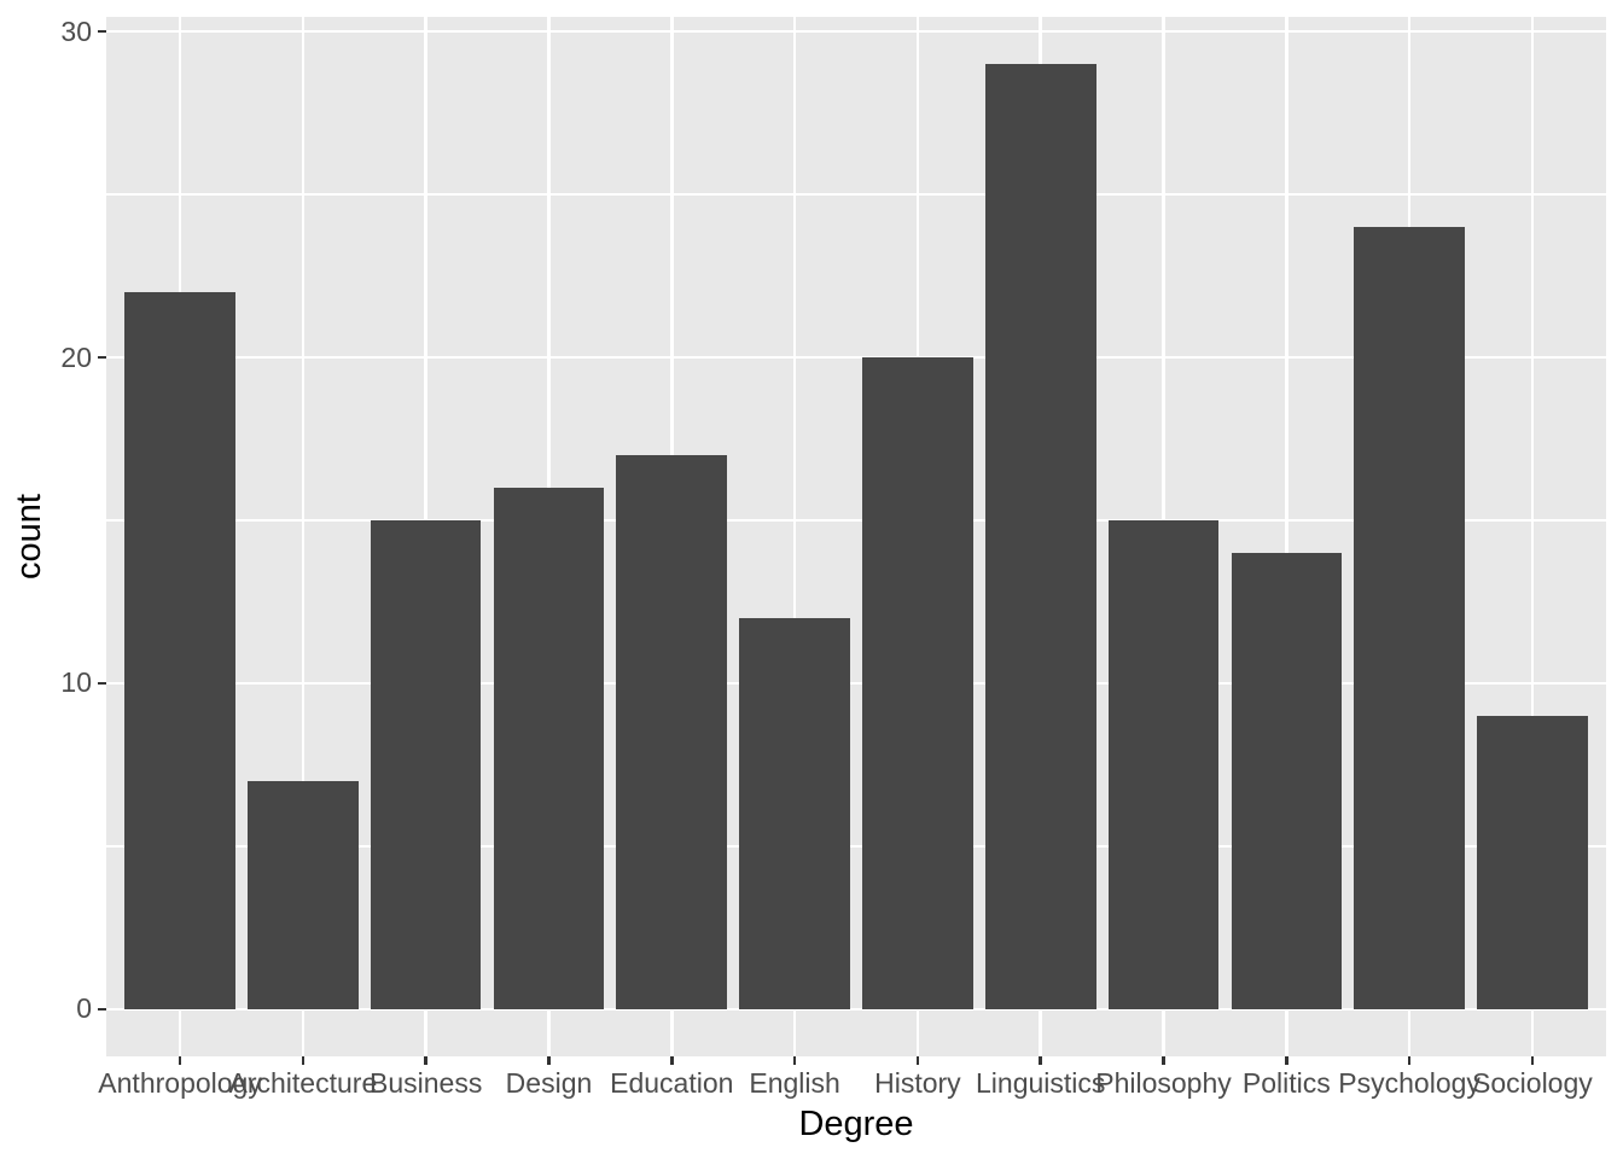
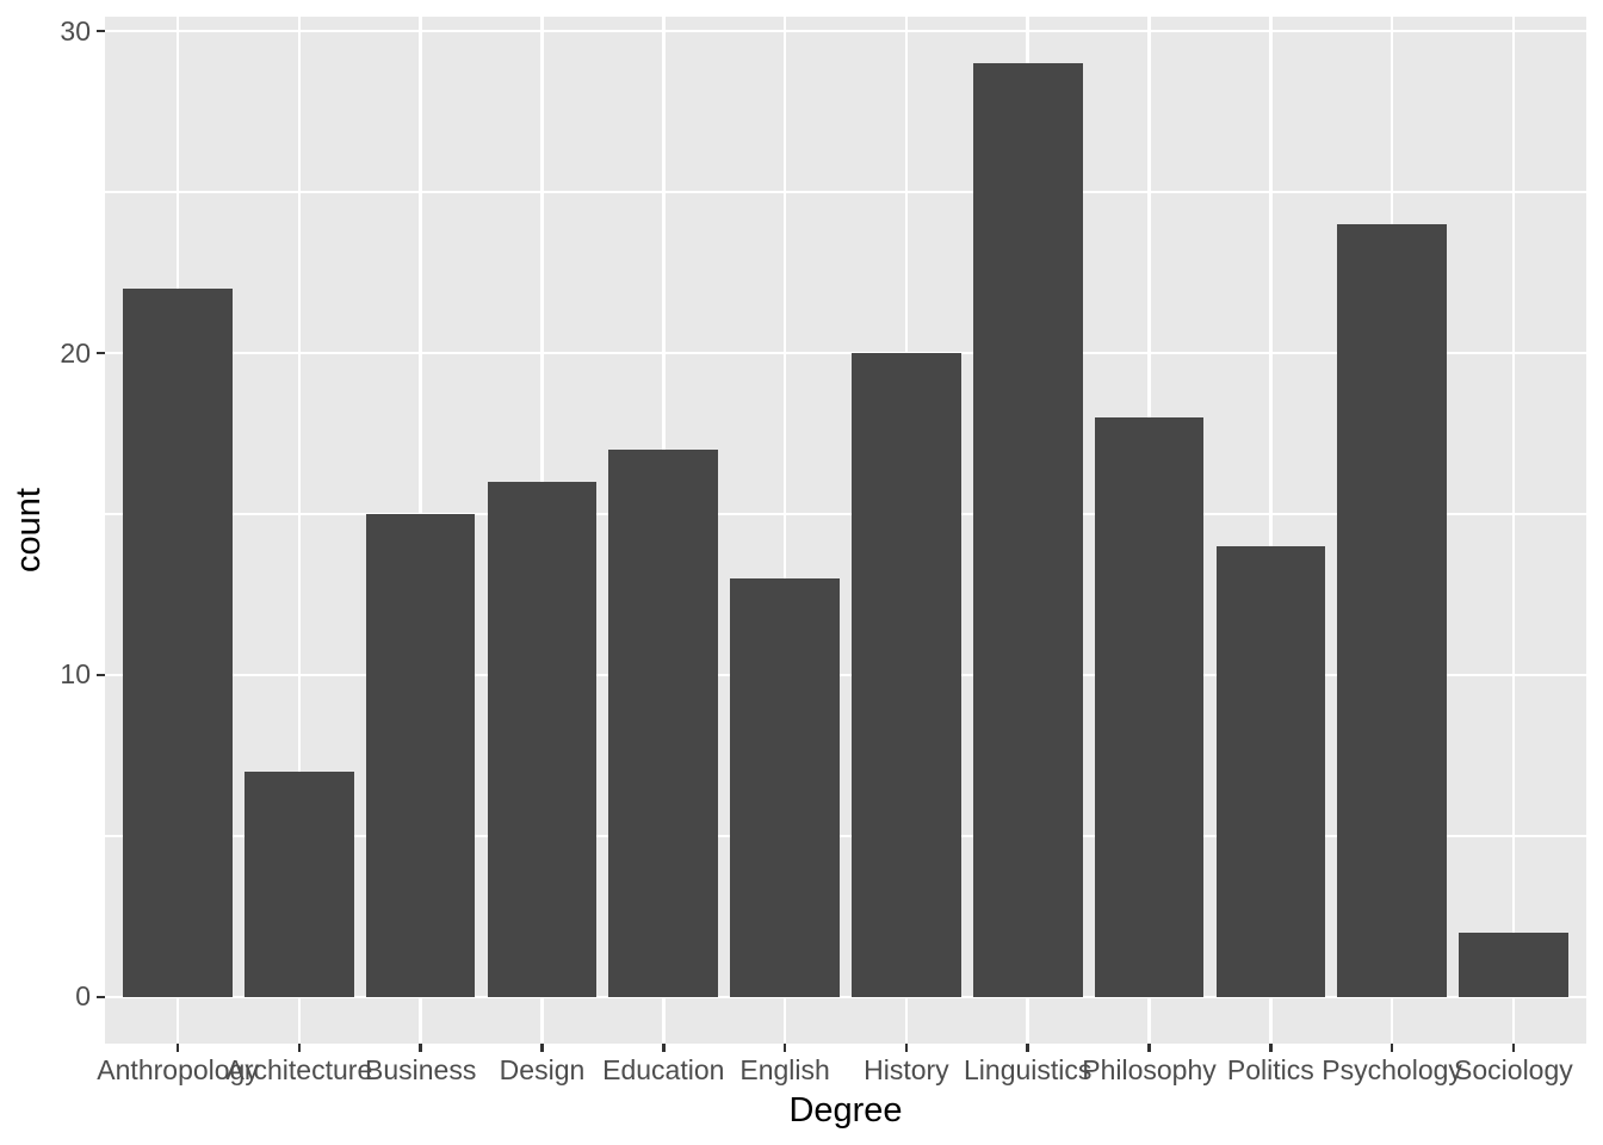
English: 12 -> 13
Philosophy: 15 -> 18
Sociology: 9 -> 2
